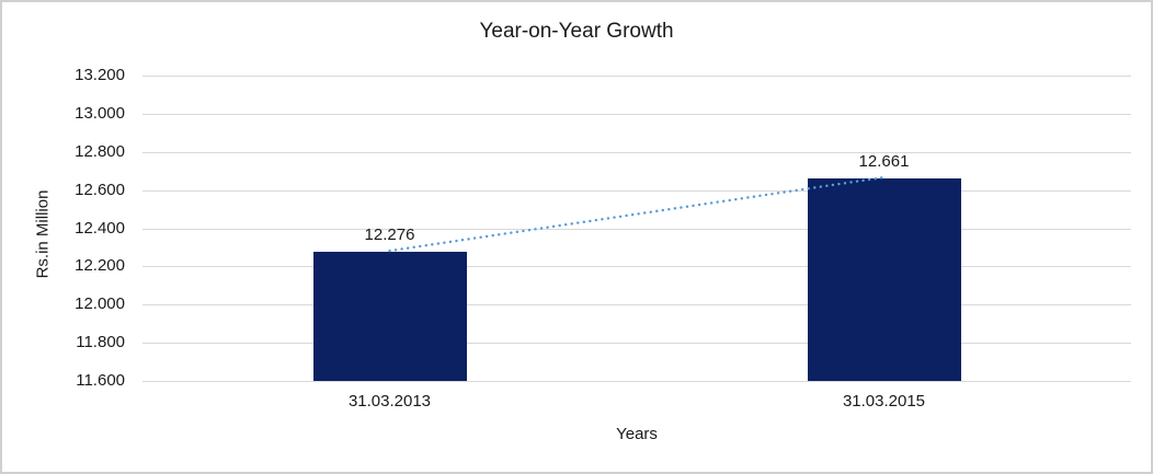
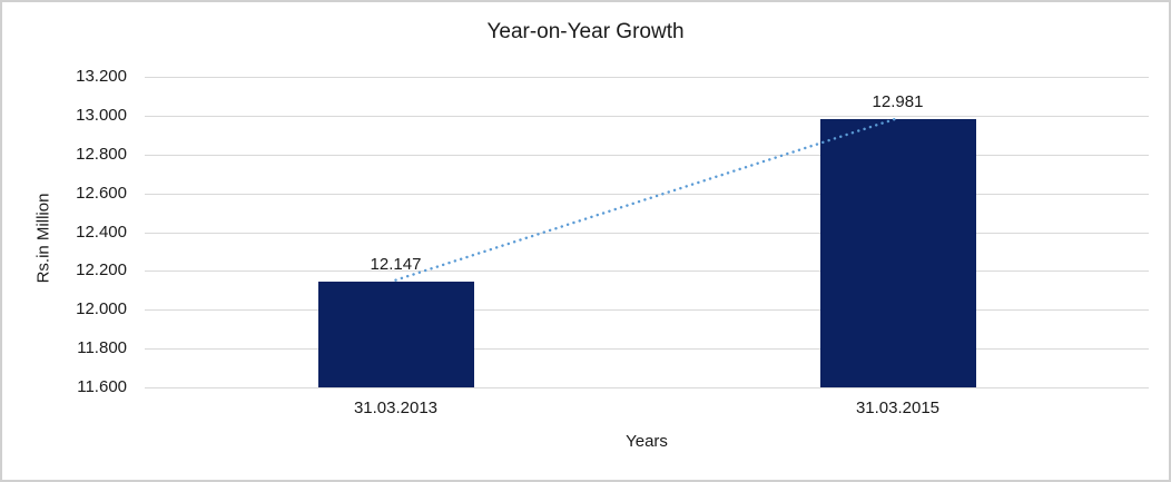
31.03.2013: 12.276 -> 12.147
31.03.2015: 12.661 -> 12.981
